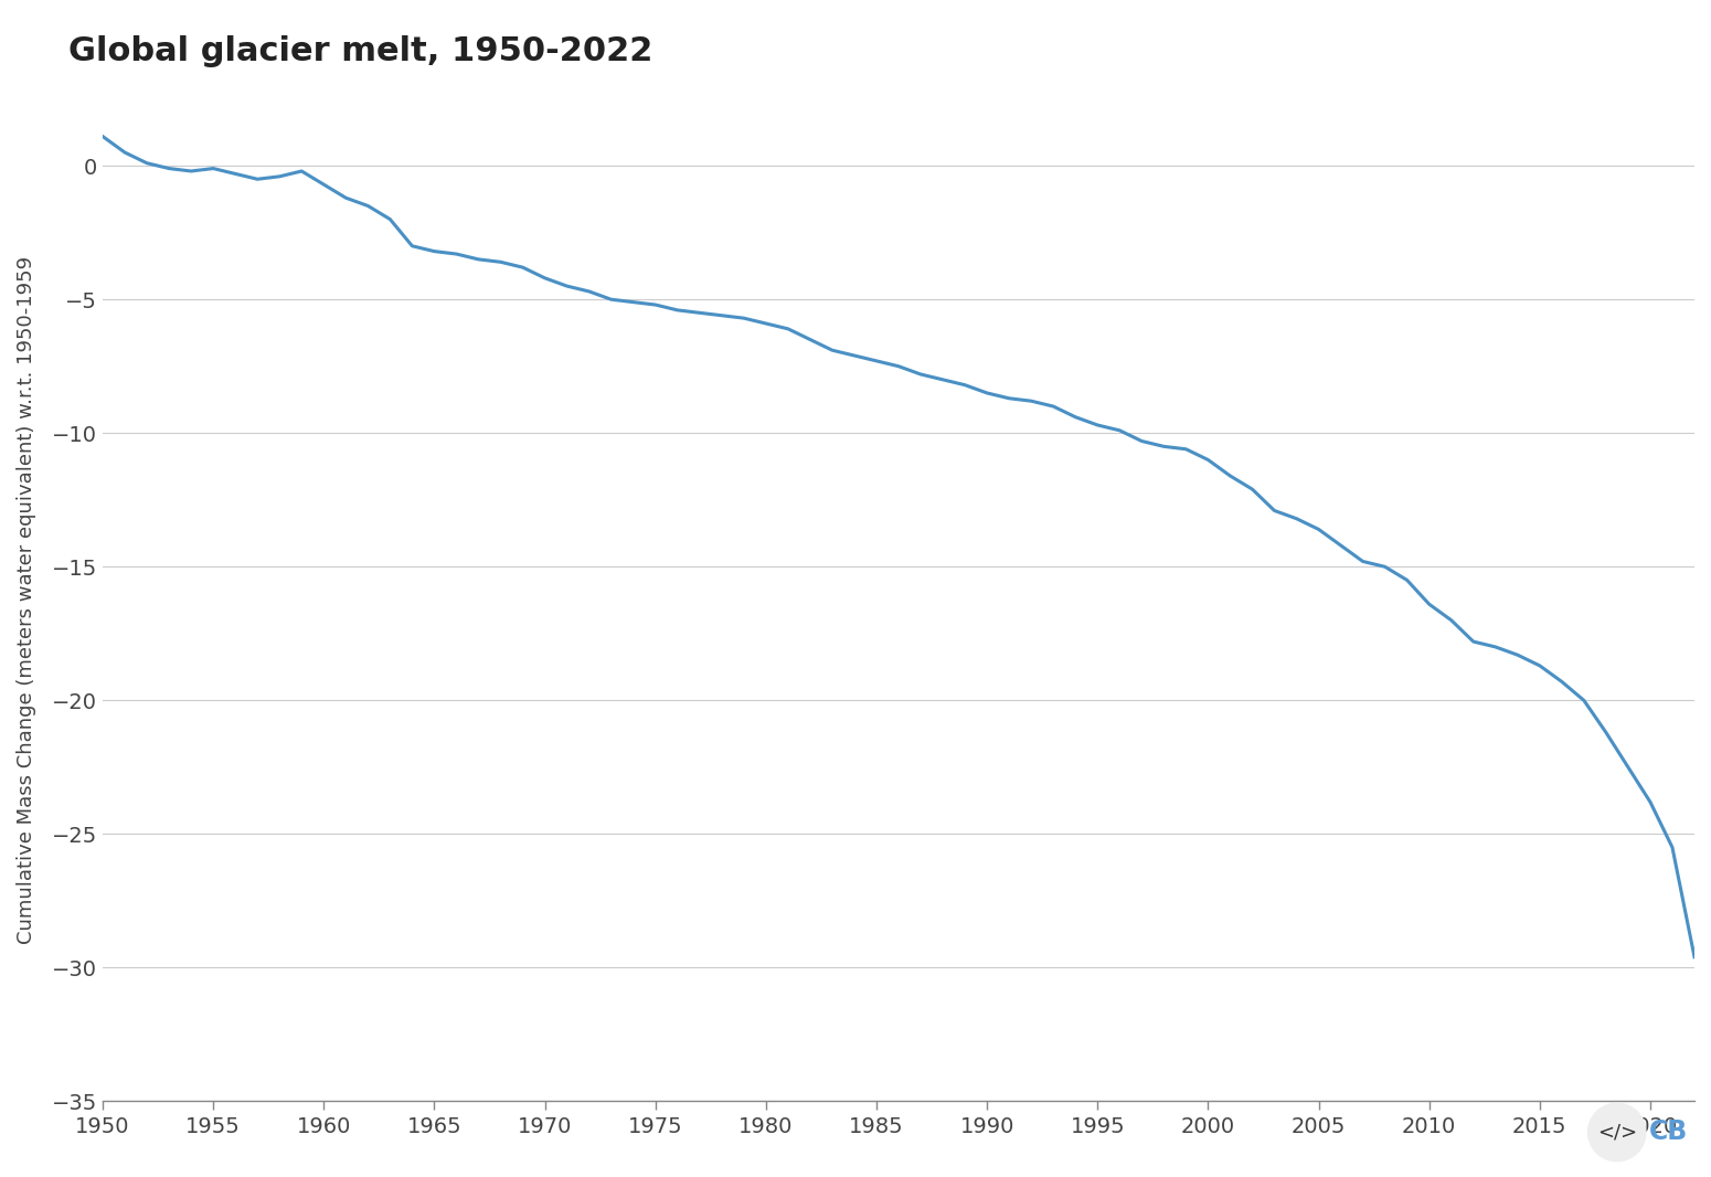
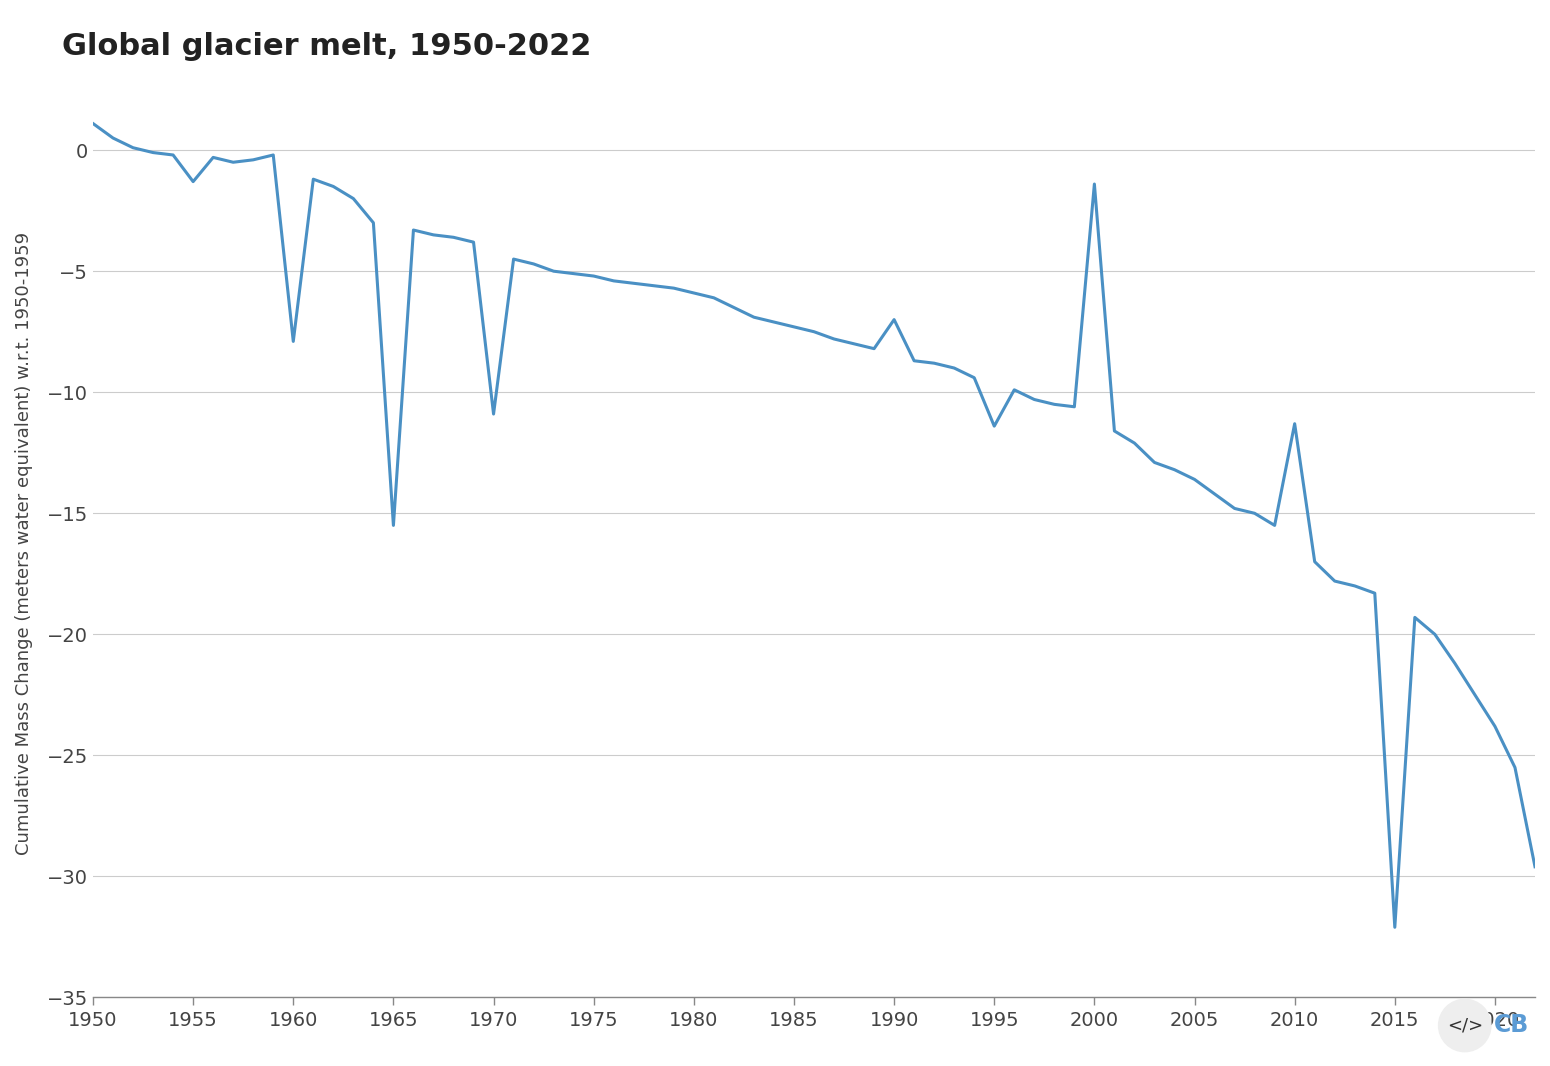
1955: -0.1 -> -1.3
1960: -0.7 -> -7.9
1965: -3.2 -> -15.5
1970: -4.2 -> -10.9
1990: -8.5 -> -7.0
1995: -9.7 -> -11.4
2000: -11.0 -> -1.4
2010: -16.4 -> -11.3
2015: -18.7 -> -32.1
